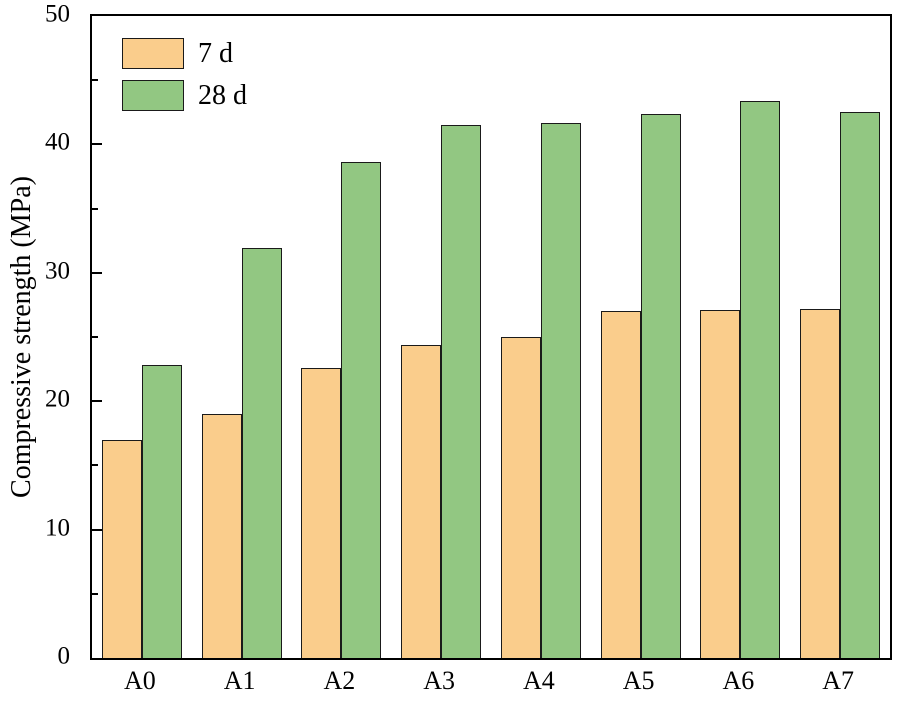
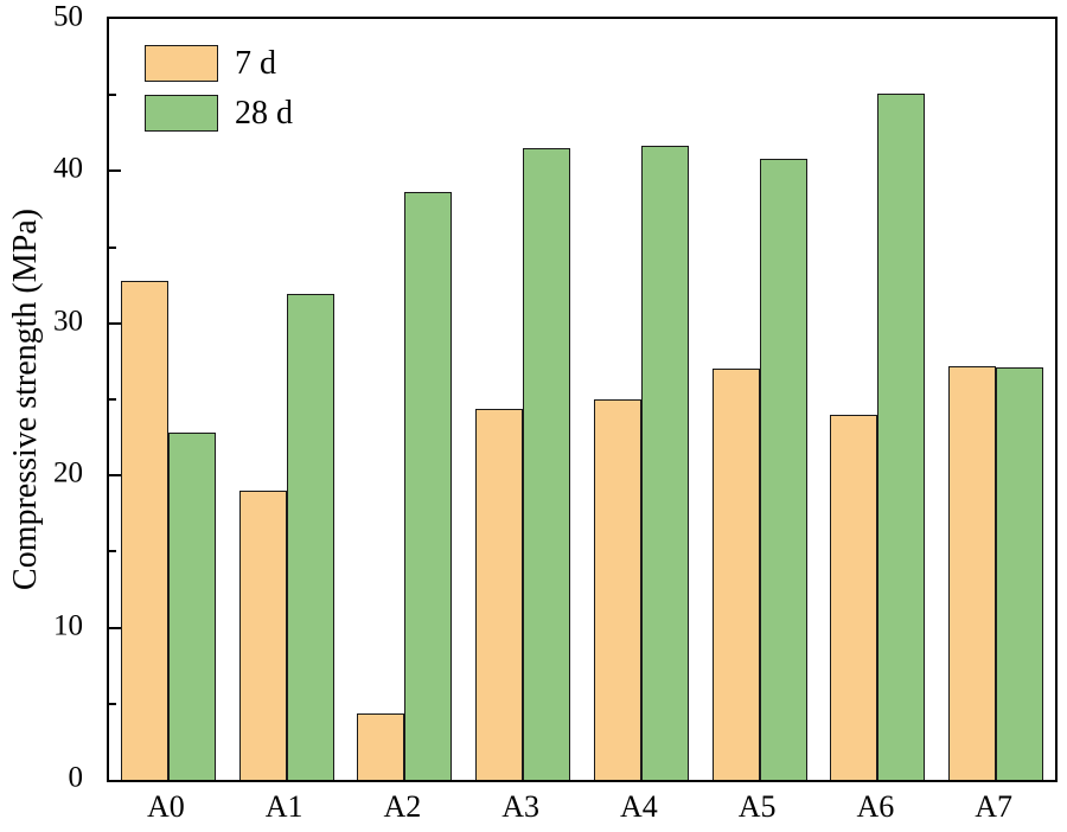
7 d/A0: 17.0 -> 32.8
7 d/A2: 22.6 -> 4.4
28 d/A5: 42.4 -> 40.8
7 d/A6: 27.1 -> 24.0
28 d/A6: 43.4 -> 45.1
28 d/A7: 42.5 -> 27.1
